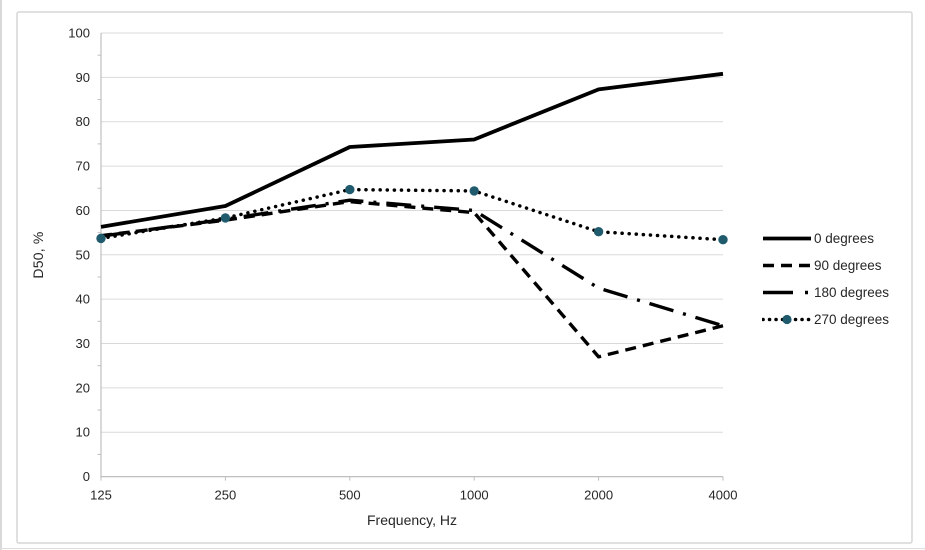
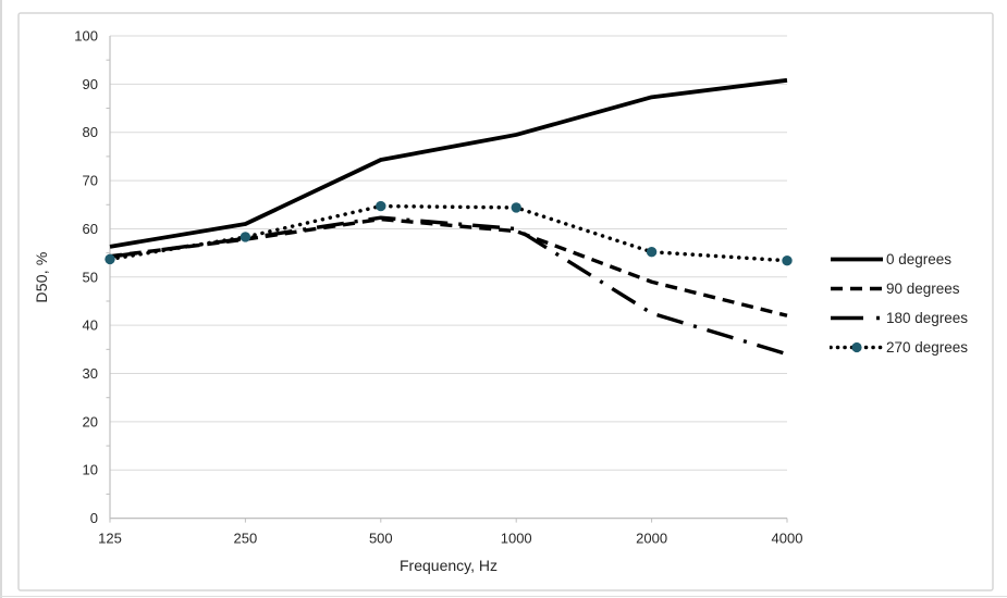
0 degrees/1000: 76 -> 80
90 degrees/2000: 27 -> 49
90 degrees/4000: 34 -> 42
